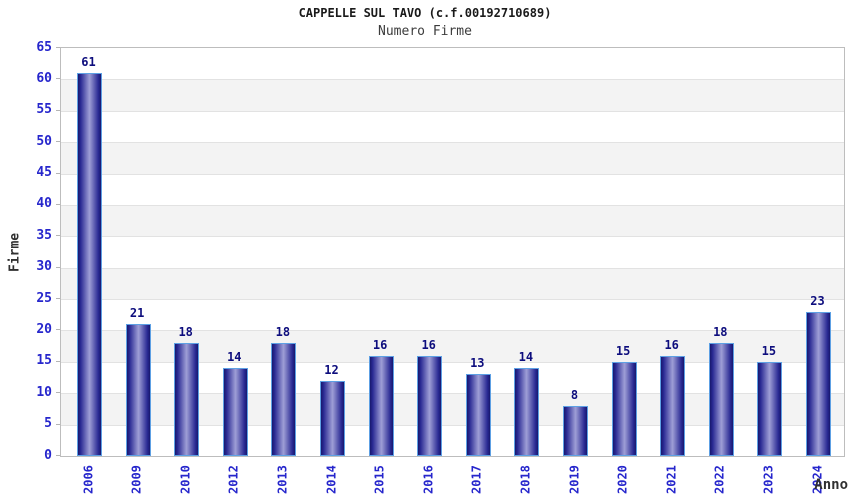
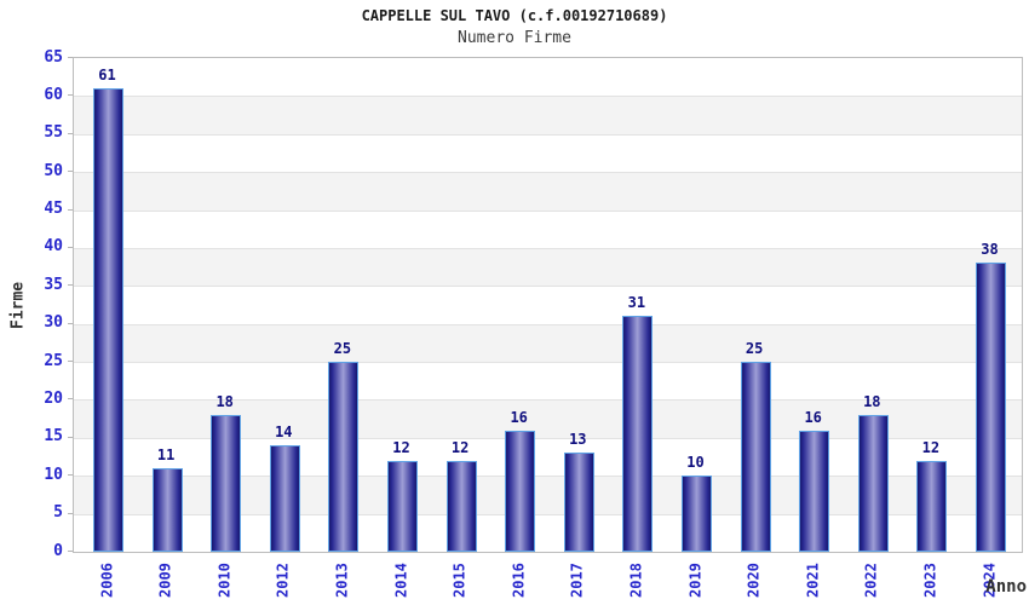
2009: 21 -> 11
2013: 18 -> 25
2015: 16 -> 12
2018: 14 -> 31
2019: 8 -> 10
2020: 15 -> 25
2023: 15 -> 12
2024: 23 -> 38
